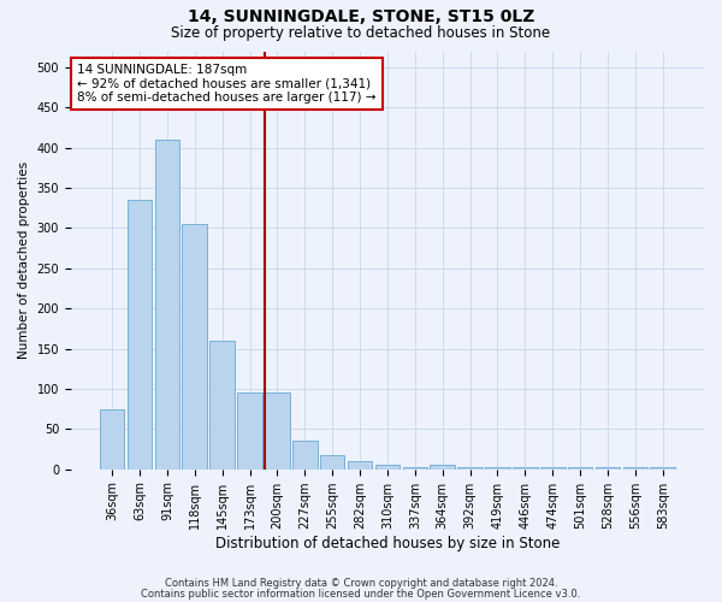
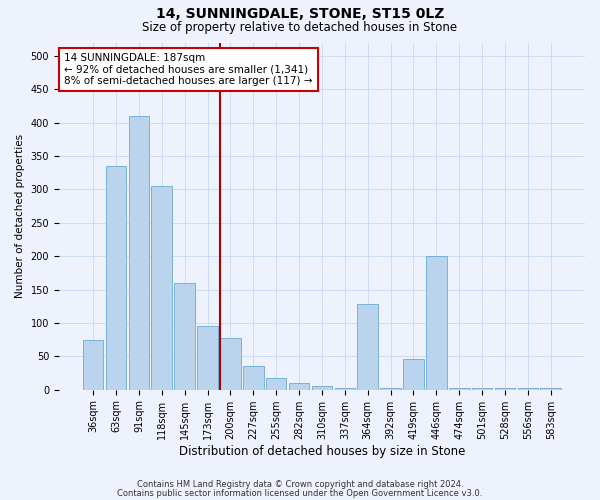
200sqm: 95 -> 78
364sqm: 5 -> 128
419sqm: 2 -> 46
446sqm: 2 -> 200
